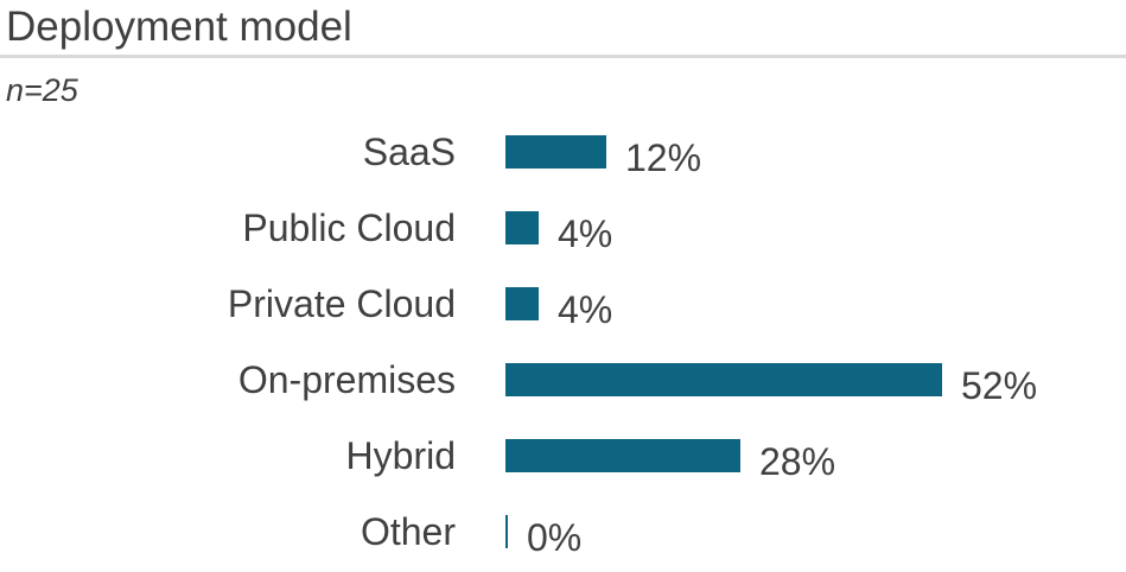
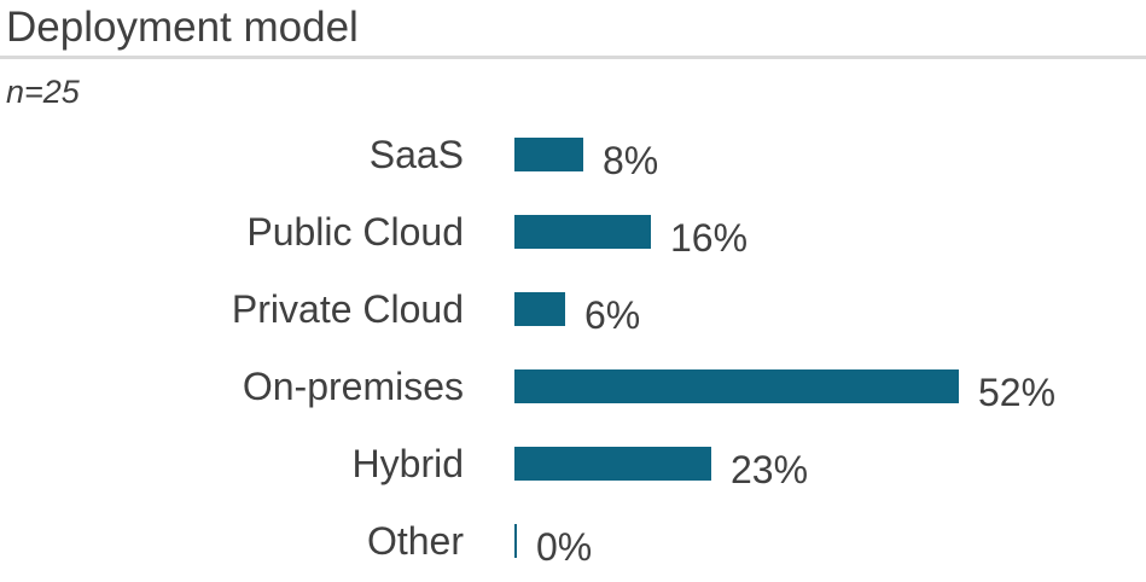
SaaS: 12% -> 8%
Public Cloud: 4% -> 16%
Private Cloud: 4% -> 6%
Hybrid: 28% -> 23%
